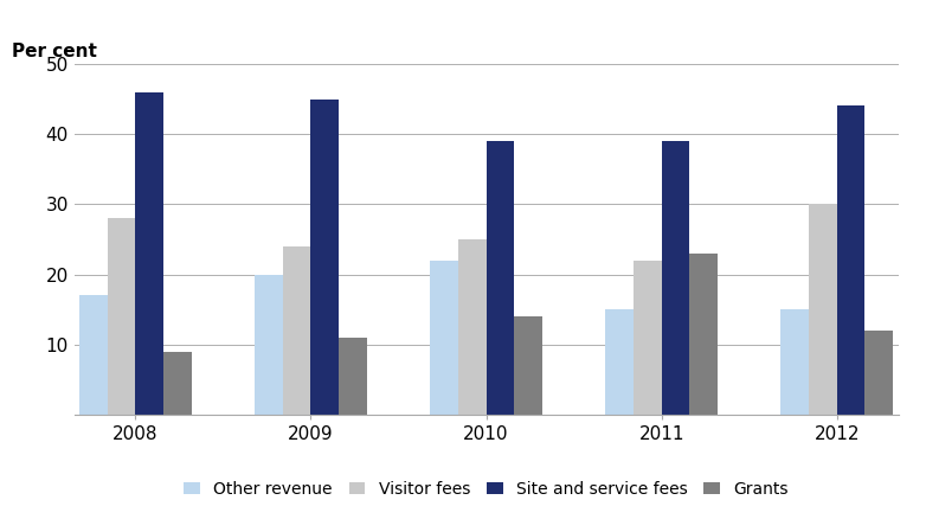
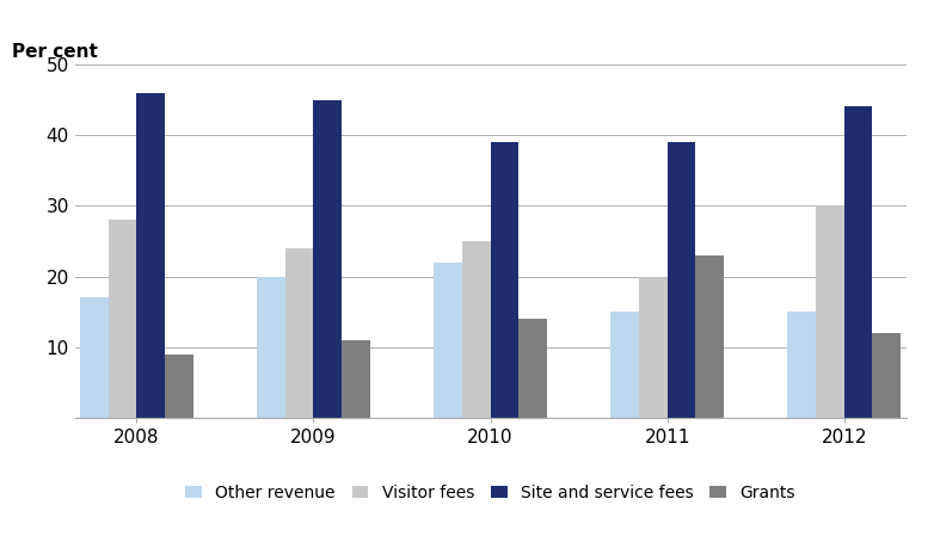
Visitor fees/2011: 22 -> 20
